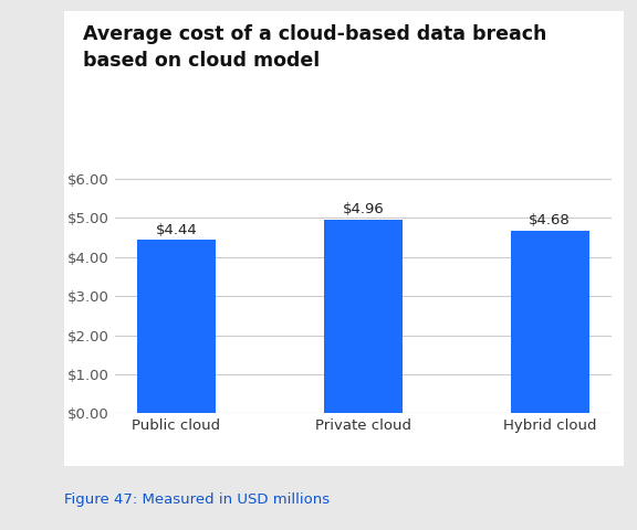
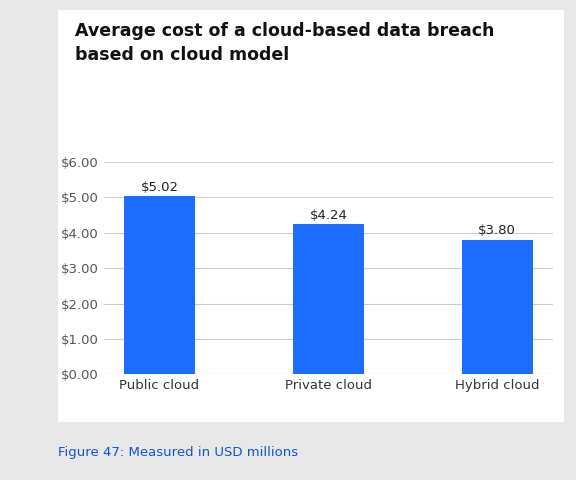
Public cloud: $4.44 -> $5.02
Private cloud: $4.96 -> $4.24
Hybrid cloud: $4.68 -> $3.80
